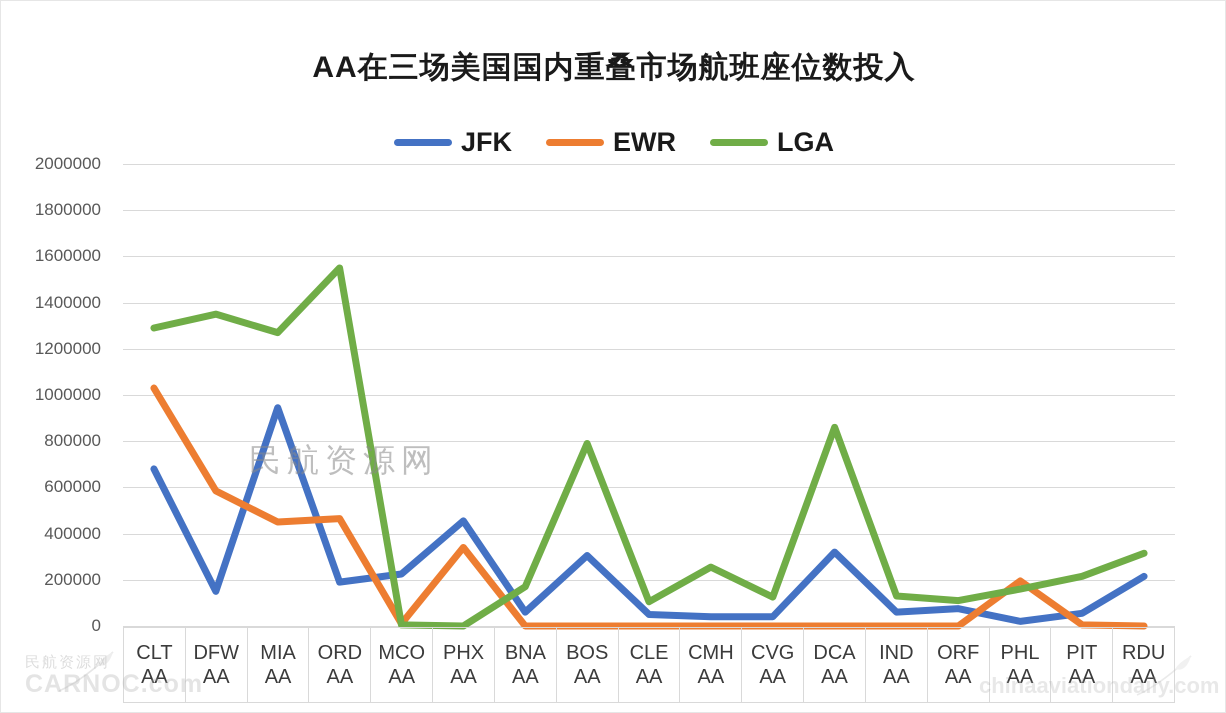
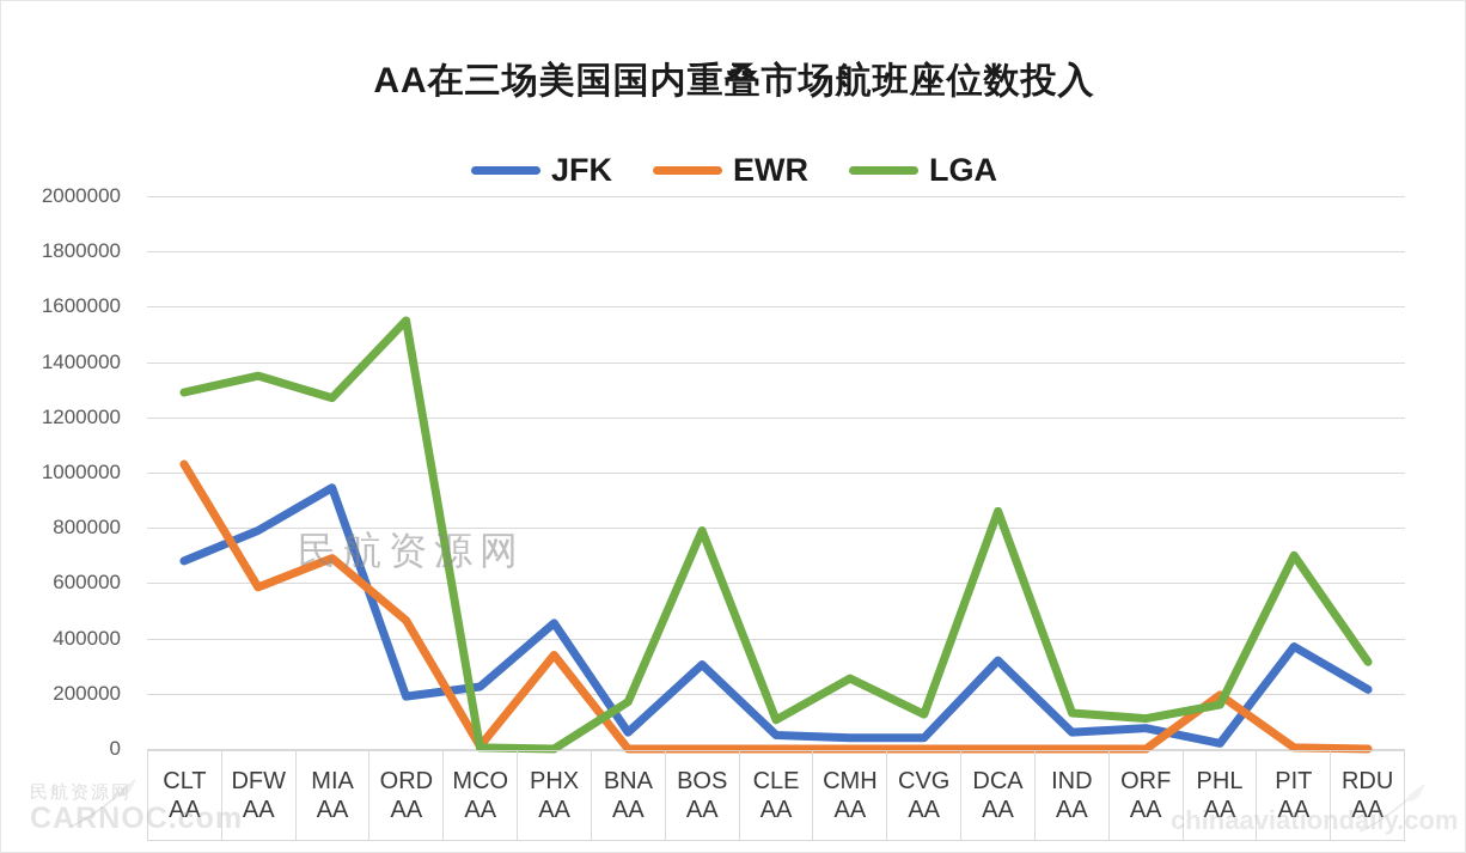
JFK/DFW: 150000 -> 790000
EWR/MIA: 450000 -> 690000
JFK/PIT: 60000 -> 370000
LGA/PIT: 220000 -> 700000
